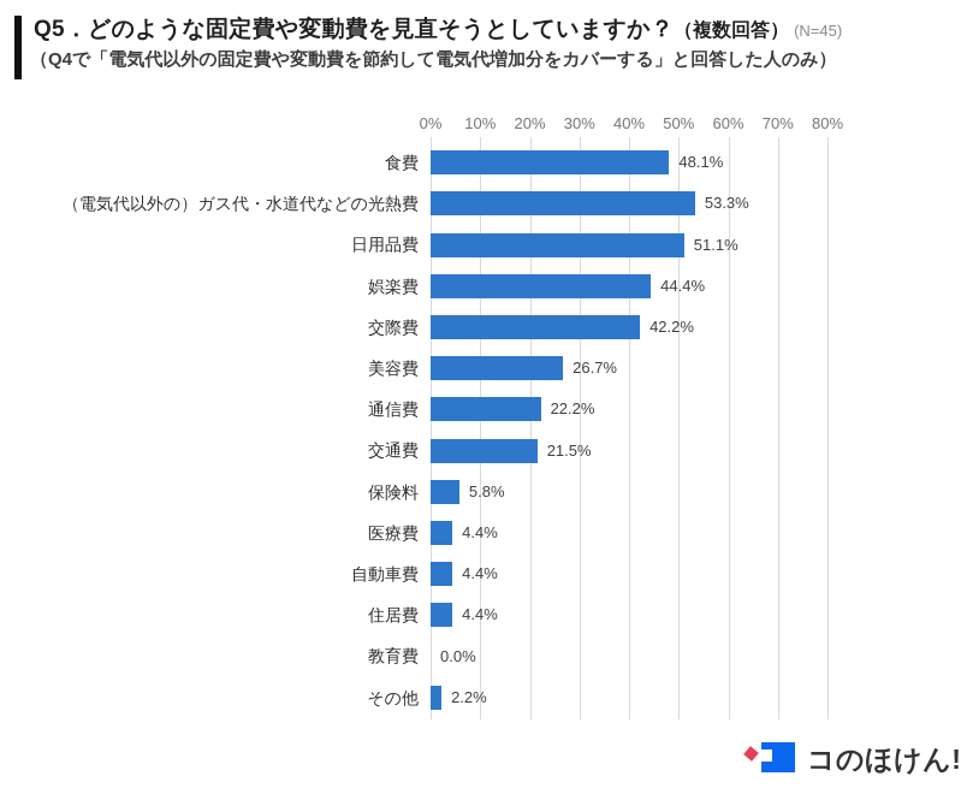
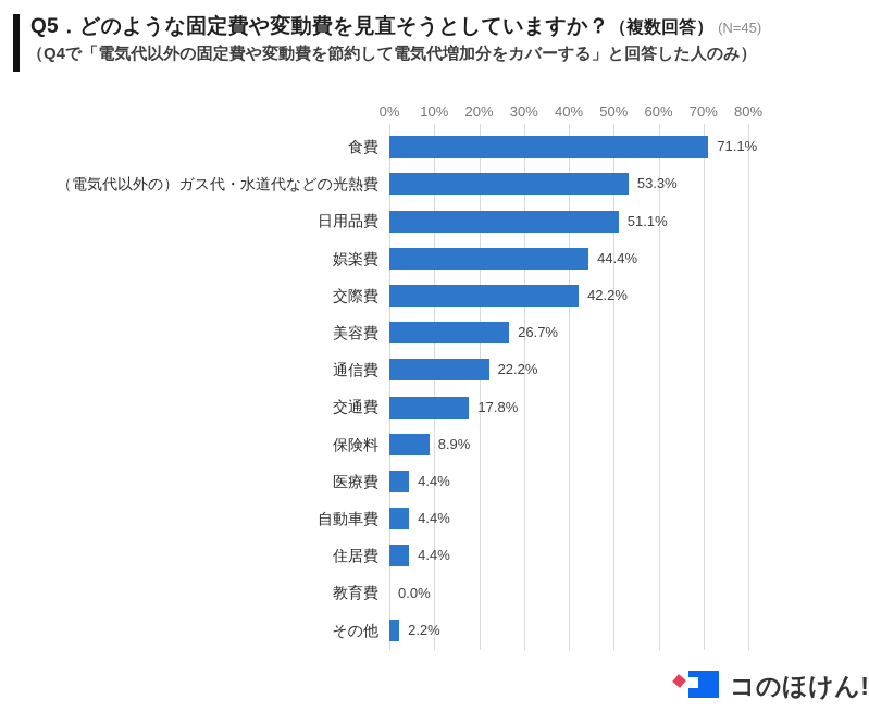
食費: 48.1% -> 71.1%
交通費: 21.5% -> 17.8%
保険料: 5.8% -> 8.9%
